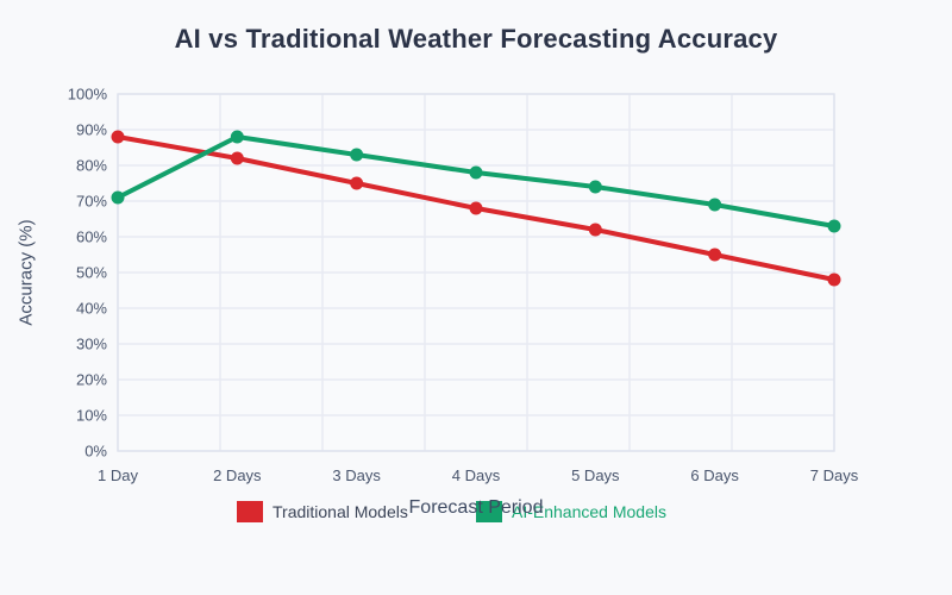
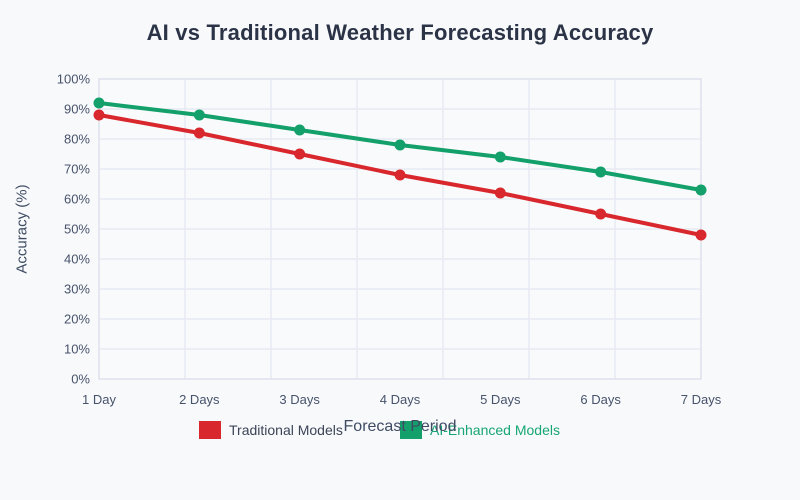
AI-Enhanced Models/1 Day: 71% -> 92%
